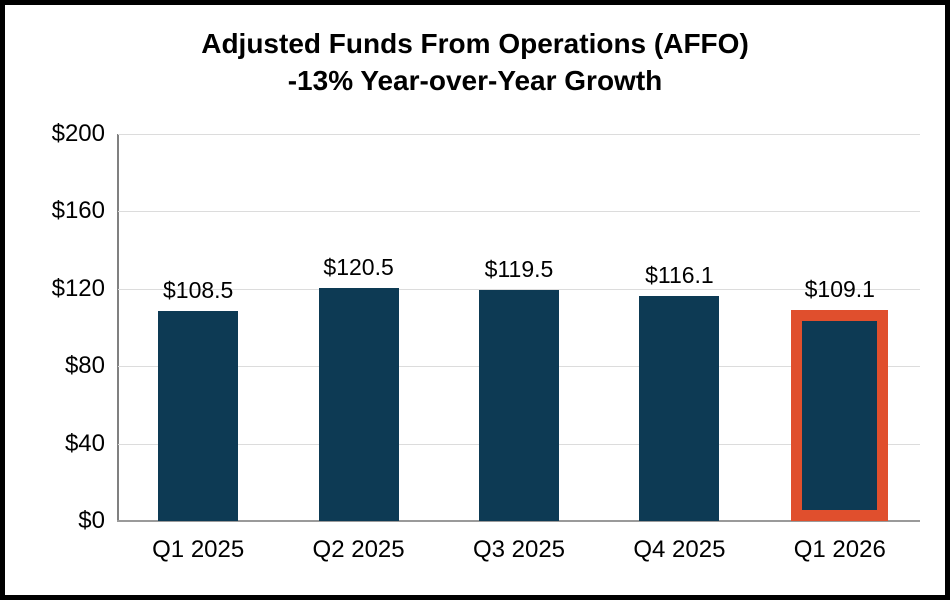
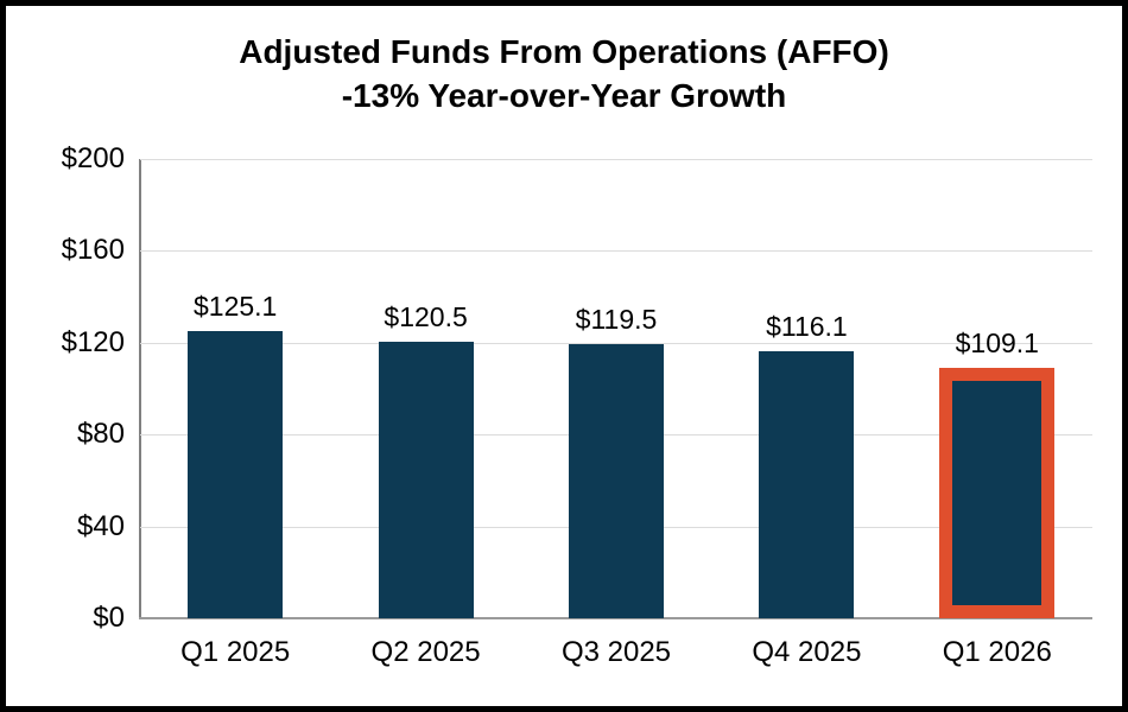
Q1 2025: $108.5 -> $125.1
